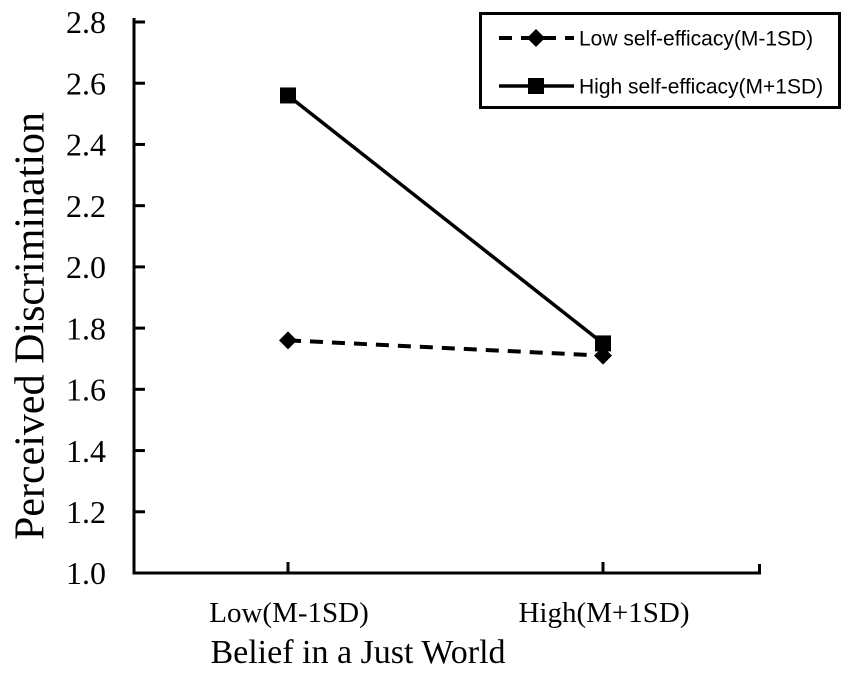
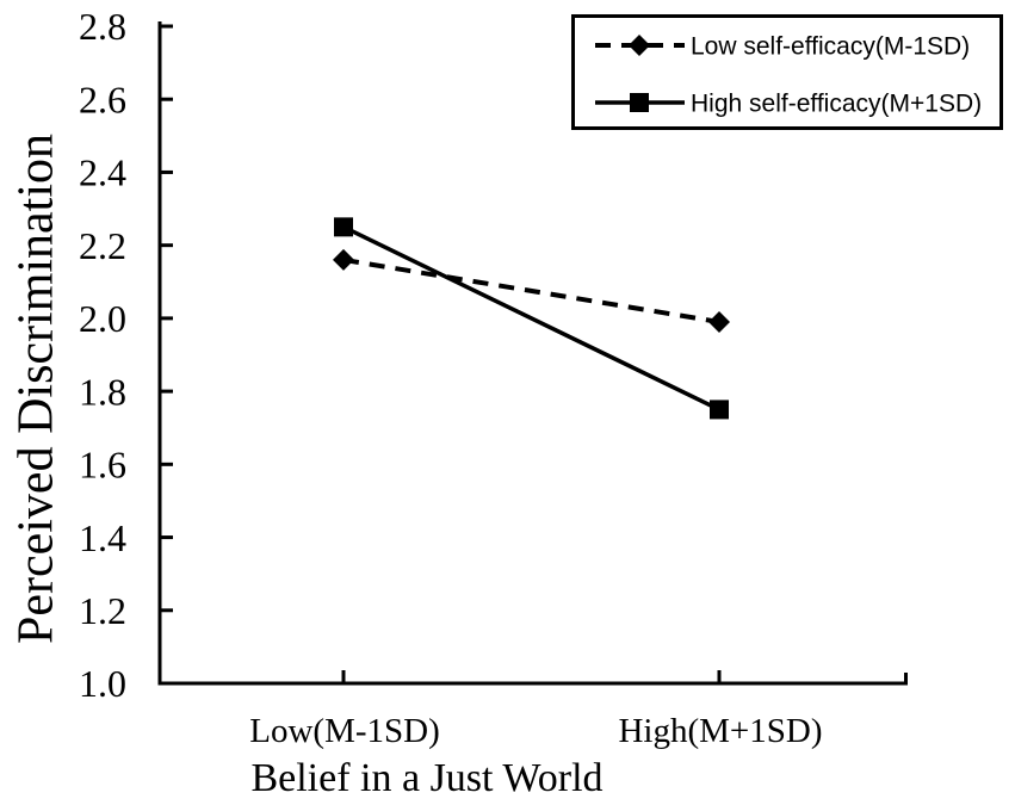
Low self-efficacy(M-1SD)/Low(M-1SD): 1.76 -> 2.16
High self-efficacy(M+1SD)/Low(M-1SD): 2.56 -> 2.25
Low self-efficacy(M-1SD)/High(M+1SD): 1.71 -> 1.99
